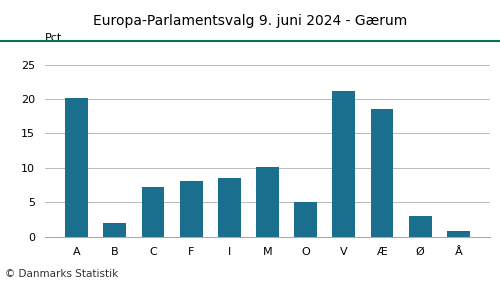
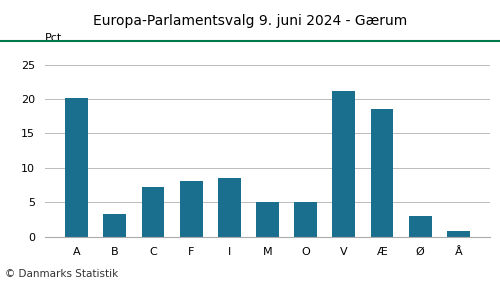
B: 2.0 -> 3.3
M: 10.2 -> 5.0
